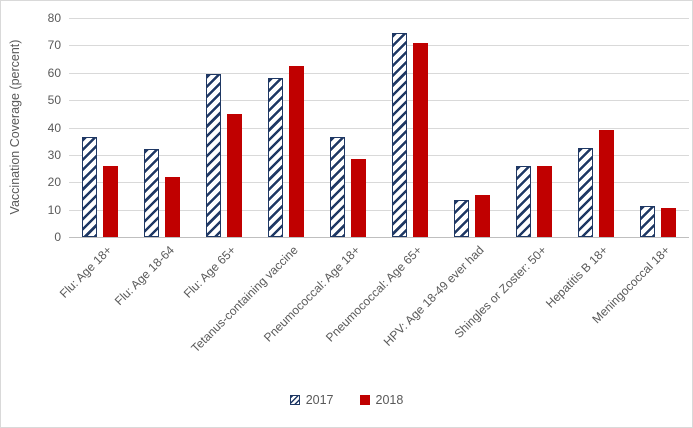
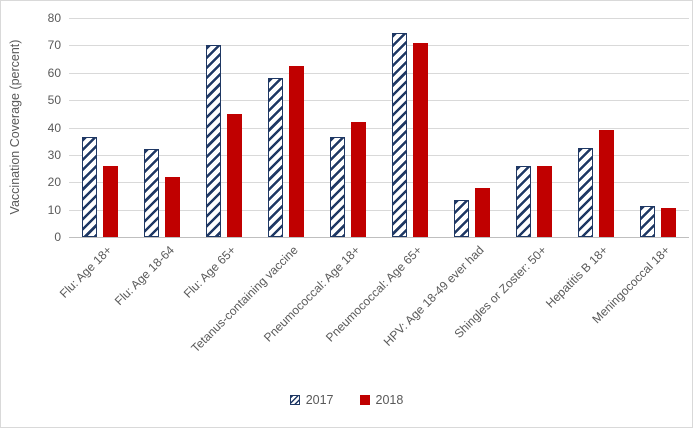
2017/Flu: Age 65+: 60 -> 70
2018/Pneumococcal: Age 18+: 28 -> 42
2018/HPV: Age 18-49 ever had: 16 -> 18
